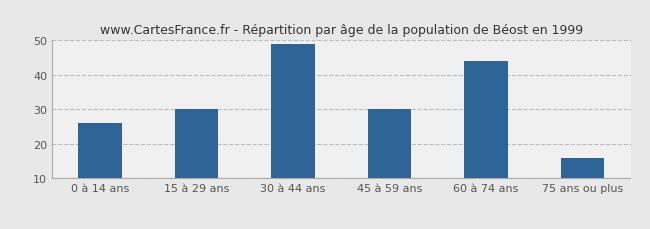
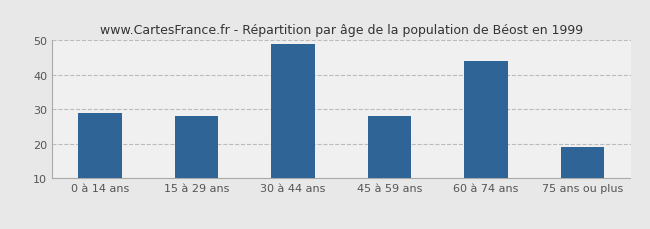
0 à 14 ans: 26 -> 29
15 à 29 ans: 30 -> 28
45 à 59 ans: 30 -> 28
75 ans ou plus: 16 -> 19
